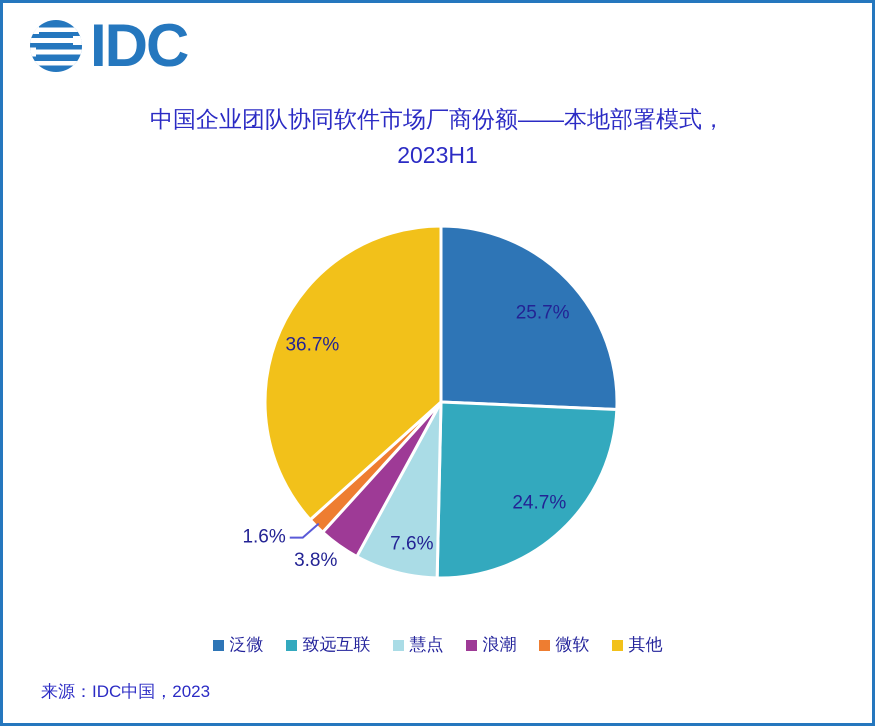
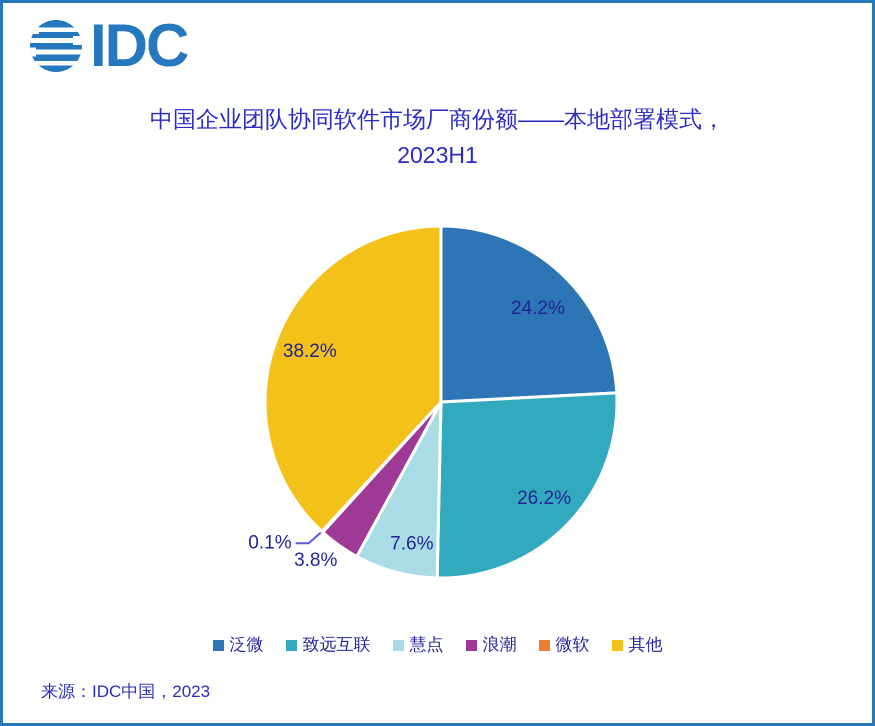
泛微: 25.7% -> 24.2%
致远互联: 24.7% -> 26.2%
微软: 1.6% -> 0.1%
其他: 36.7% -> 38.2%
